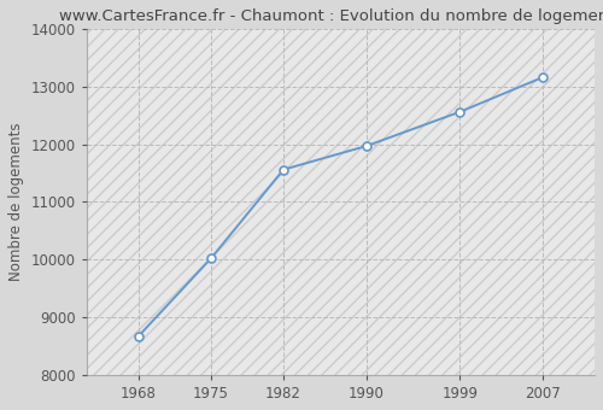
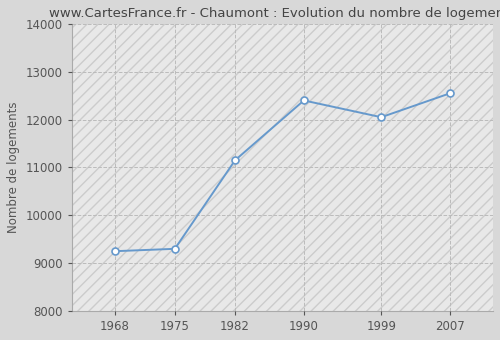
1968: 8670 -> 9250
1975: 10020 -> 9300
1982: 11560 -> 11150
1990: 11970 -> 12400
1999: 12560 -> 12050
2007: 13160 -> 12550
